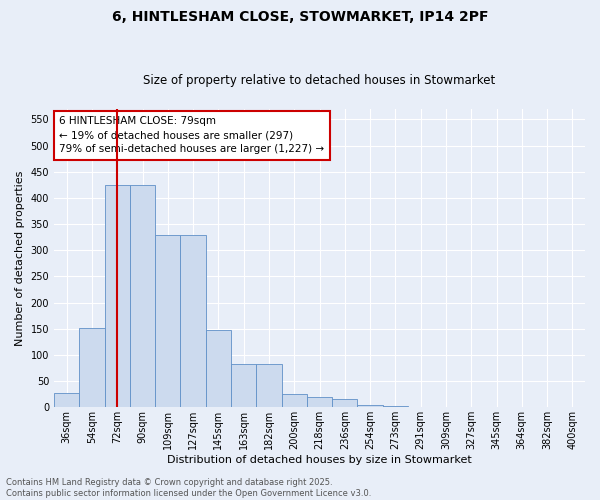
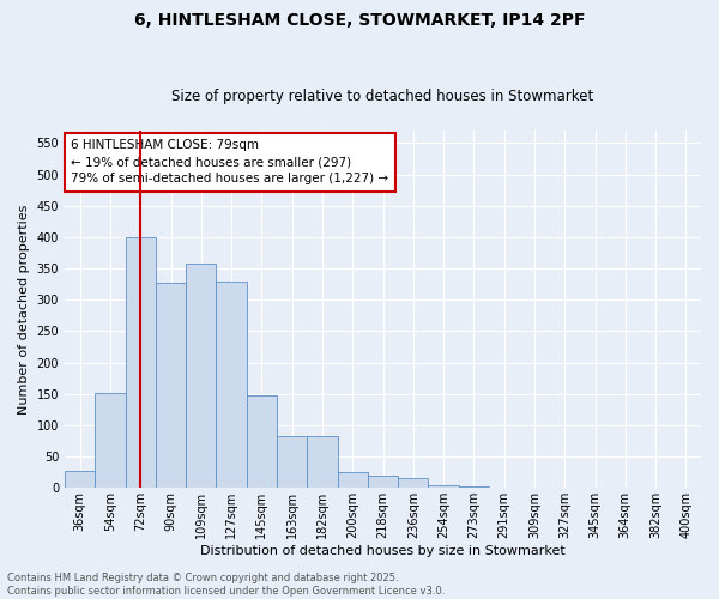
72sqm: 425 -> 400
90sqm: 425 -> 328
109sqm: 330 -> 358
